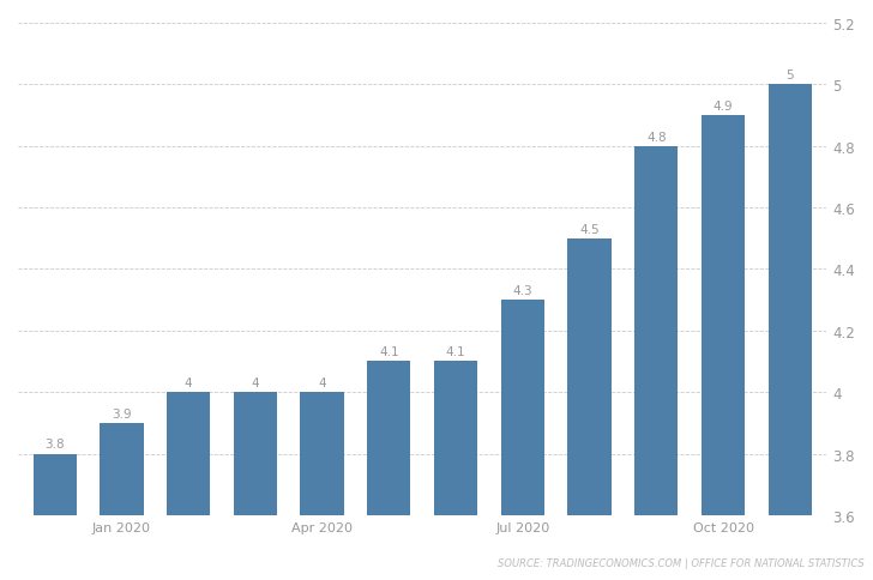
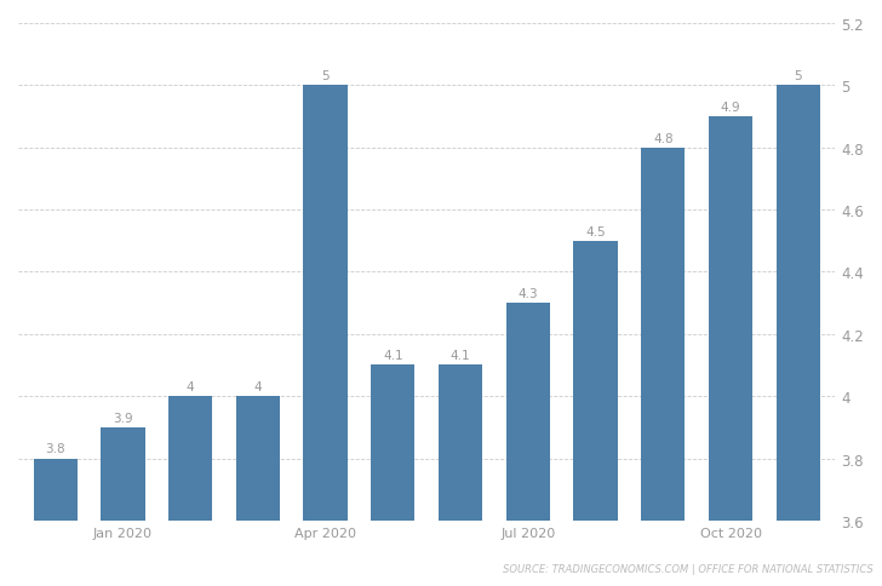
Apr 2020: 4 -> 5
